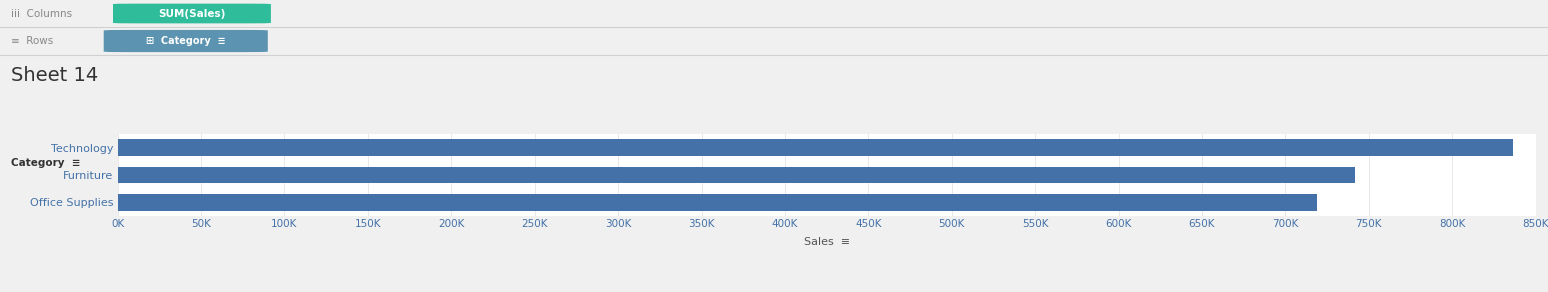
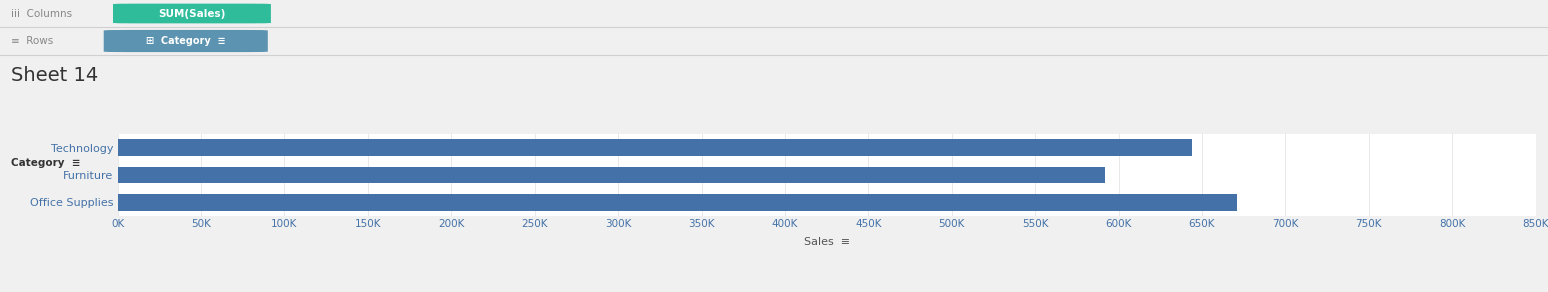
Technology: 836K -> 644K
Furniture: 742K -> 592K
Office Supplies: 719K -> 671K
